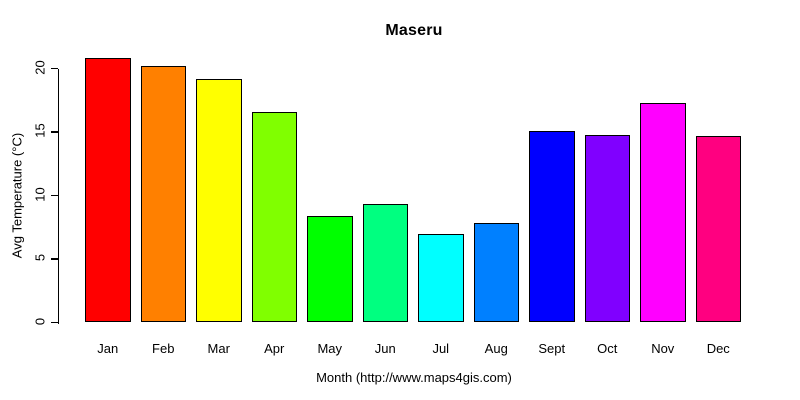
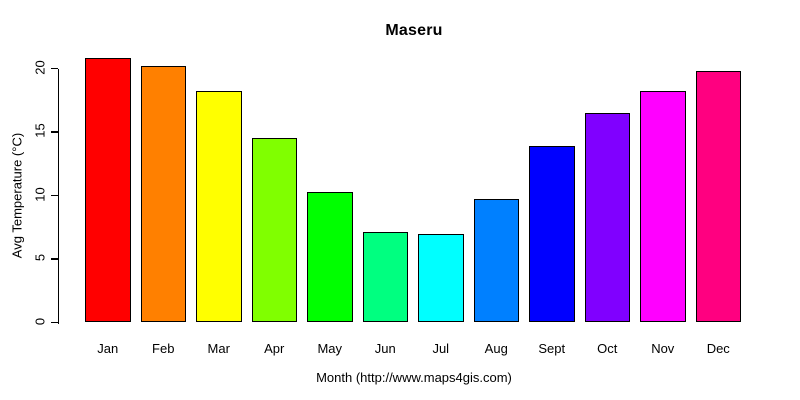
Mar: 19.2 -> 18.2
Apr: 16.6 -> 14.5
May: 8.4 -> 10.3
Jun: 9.3 -> 7.1
Aug: 7.8 -> 9.7
Sept: 15.1 -> 13.9
Oct: 14.8 -> 16.5
Nov: 17.3 -> 18.2
Dec: 14.7 -> 19.8
